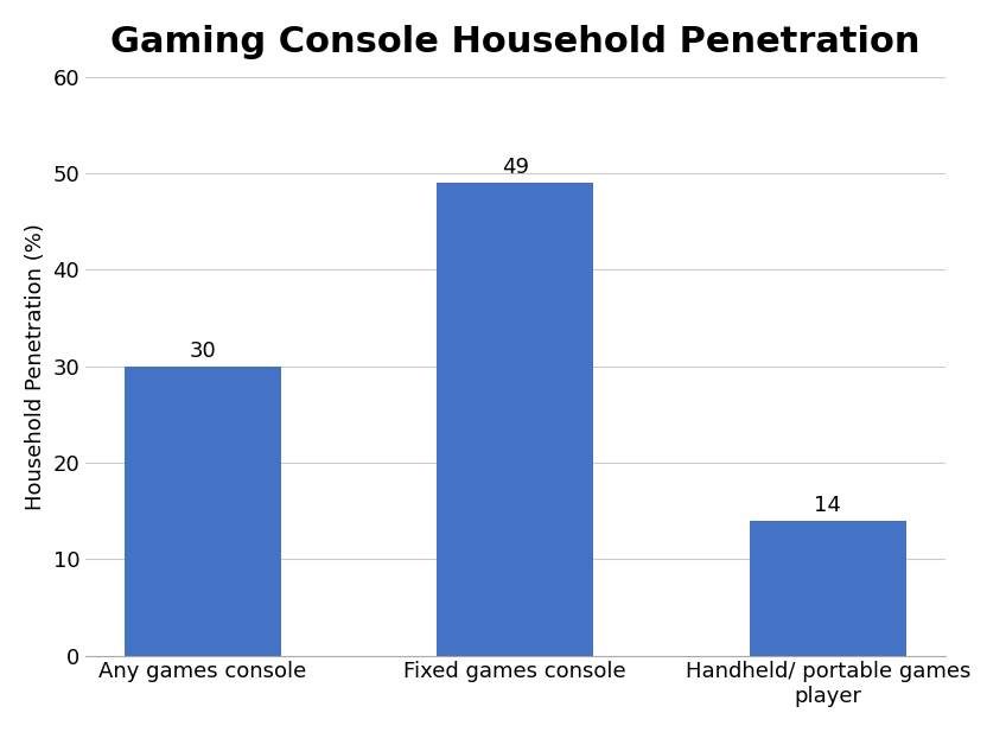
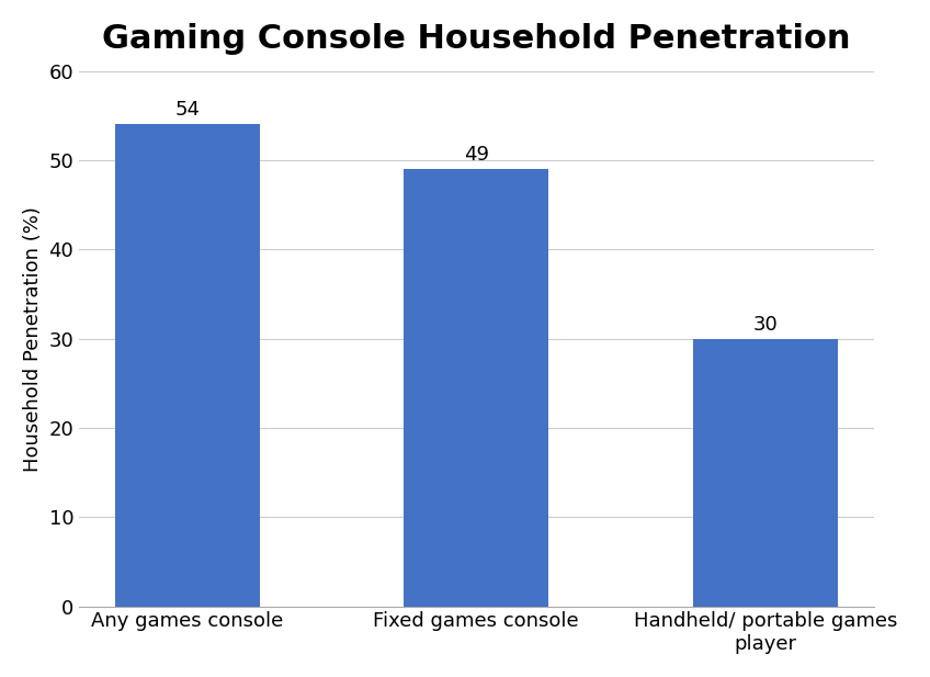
Any games console: 30 -> 54
Handheld/ portable games player: 14 -> 30
